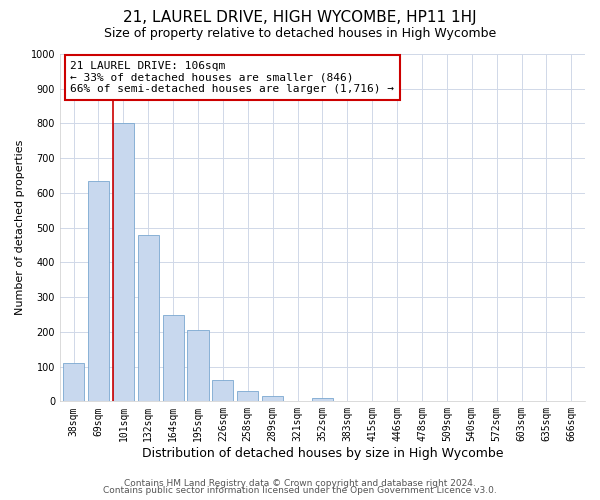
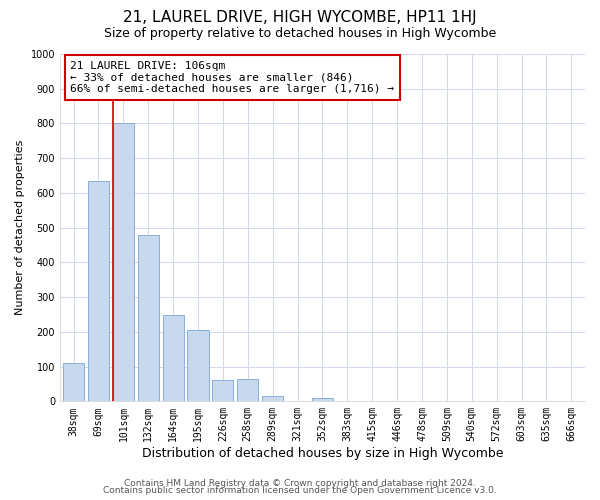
258sqm: 30 -> 65
